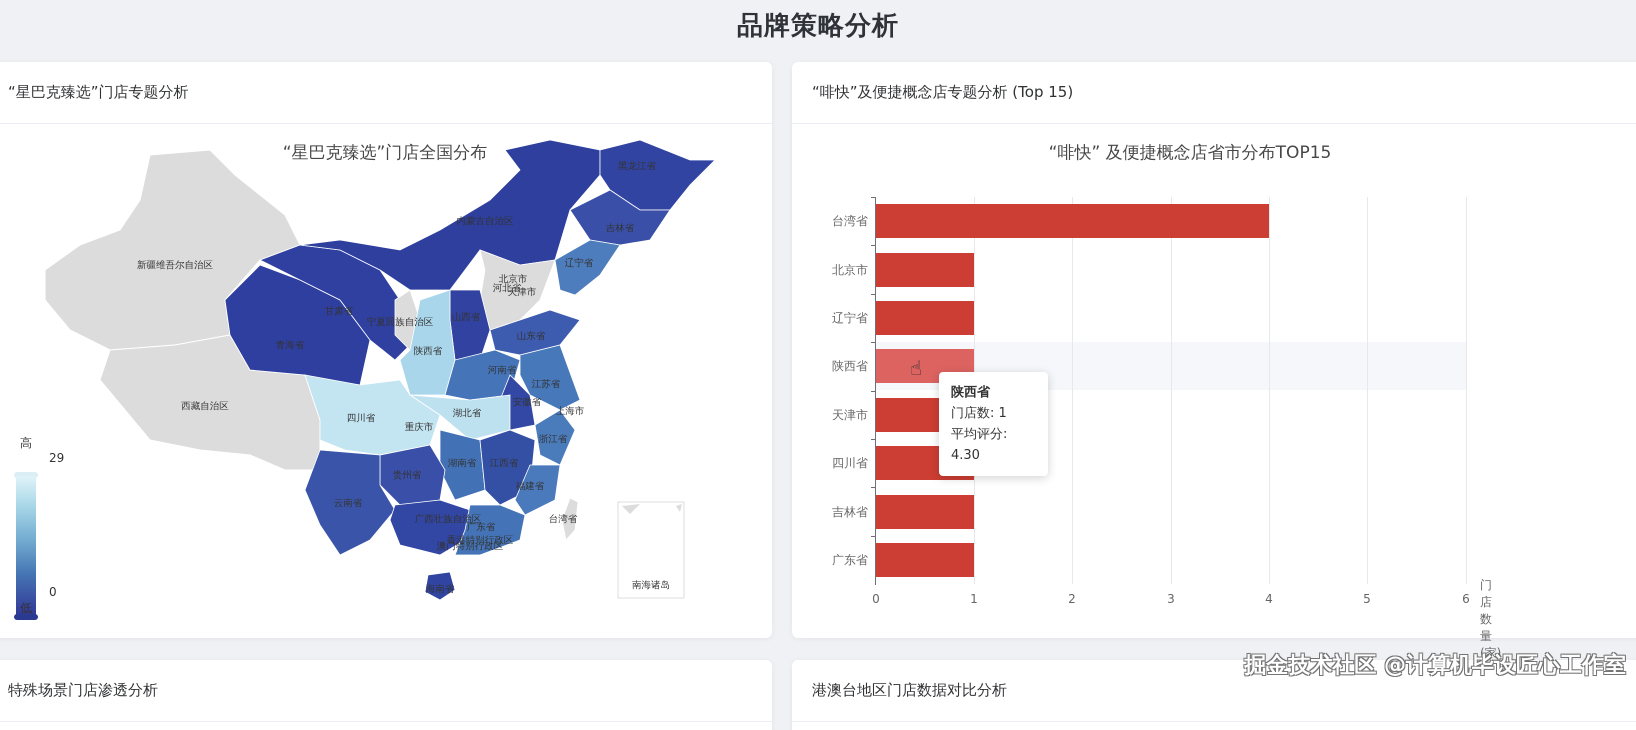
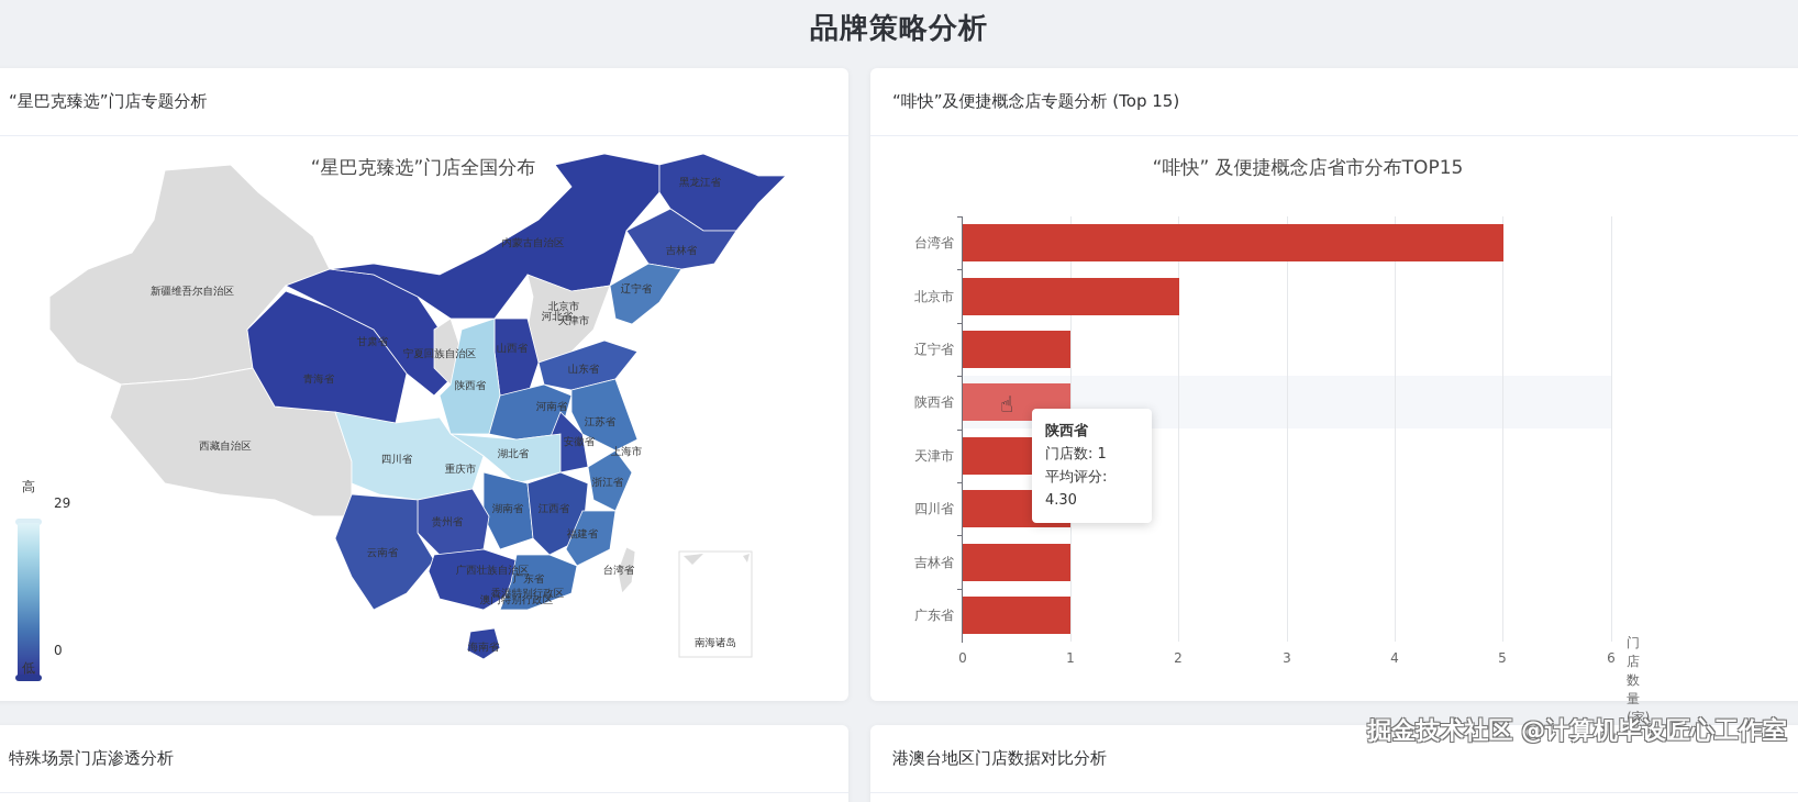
台湾省: 4 -> 5
北京市: 1 -> 2
